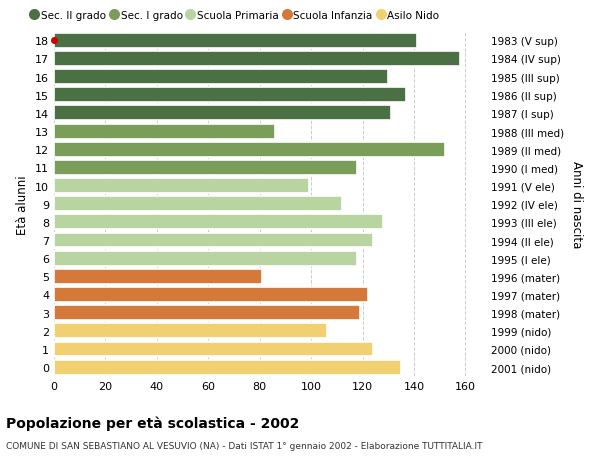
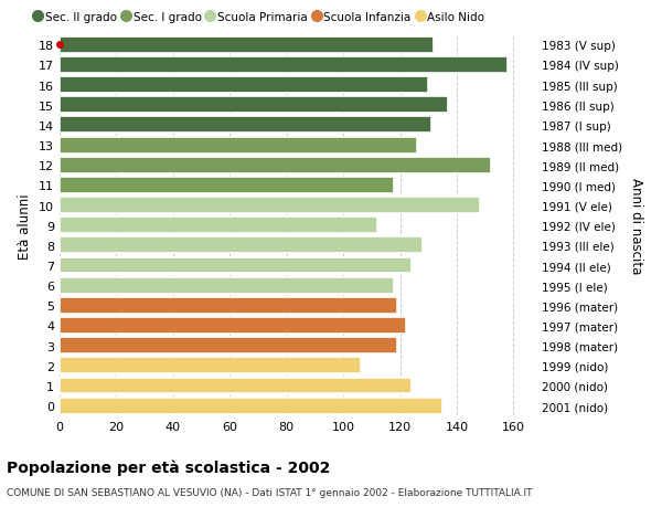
18: 141 -> 132
13: 86 -> 126
10: 99 -> 148
5: 81 -> 119
